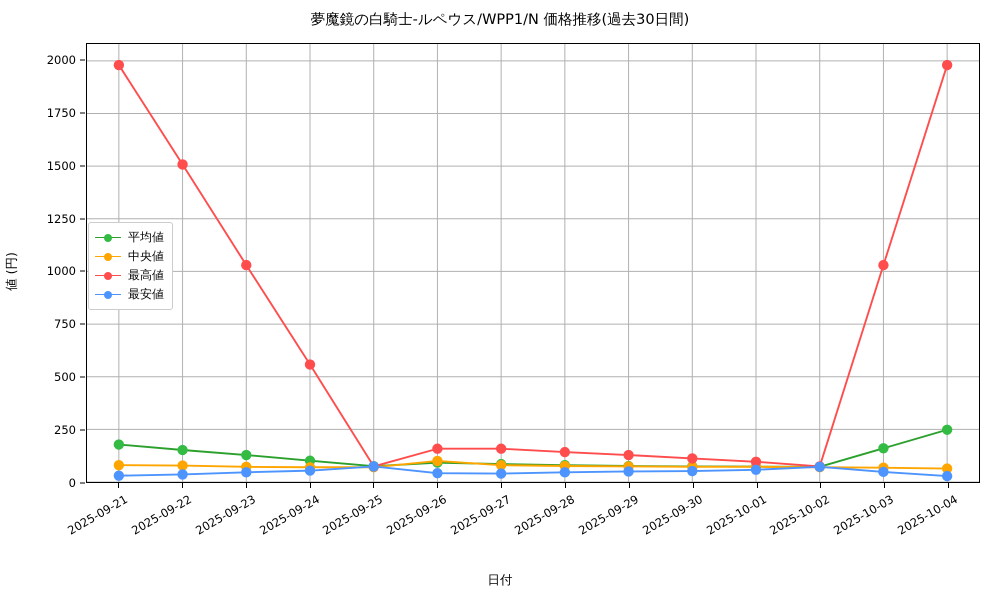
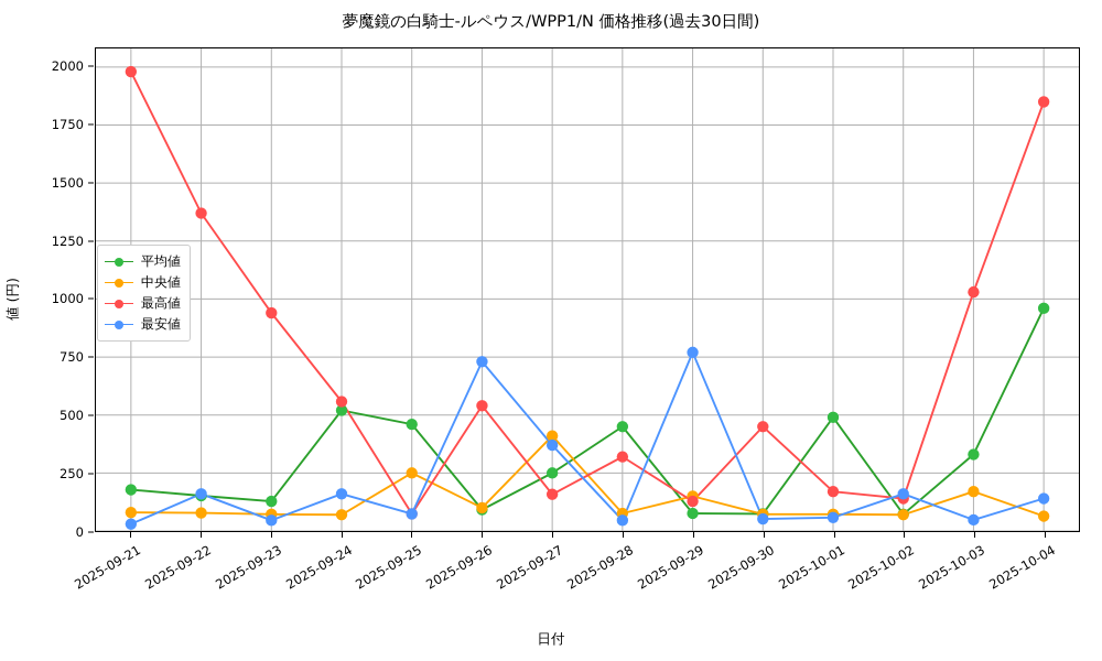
最高値/2025-09-22: 1510 -> 1370
最安値/2025-09-22: 40 -> 160
最高値/2025-09-23: 1030 -> 940
平均値/2025-09-24: 100 -> 520
最安値/2025-09-24: 50 -> 160
平均値/2025-09-25: 80 -> 460
中央値/2025-09-25: 70 -> 250
最高値/2025-09-26: 160 -> 540
最安値/2025-09-26: 40 -> 730
平均値/2025-09-27: 80 -> 250
中央値/2025-09-27: 80 -> 410
最安値/2025-09-27: 40 -> 370
平均値/2025-09-28: 80 -> 450
最高値/2025-09-28: 140 -> 320
中央値/2025-09-29: 70 -> 150
最安値/2025-09-29: 50 -> 770
最高値/2025-09-30: 110 -> 450
平均値/2025-10-01: 70 -> 490
最高値/2025-10-01: 100 -> 170
最高値/2025-10-02: 70 -> 140
最安値/2025-10-02: 70 -> 160
平均値/2025-10-03: 160 -> 330
中央値/2025-10-03: 70 -> 170
平均値/2025-10-04: 250 -> 960
最高値/2025-10-04: 1980 -> 1850
最安値/2025-10-04: 30 -> 140
